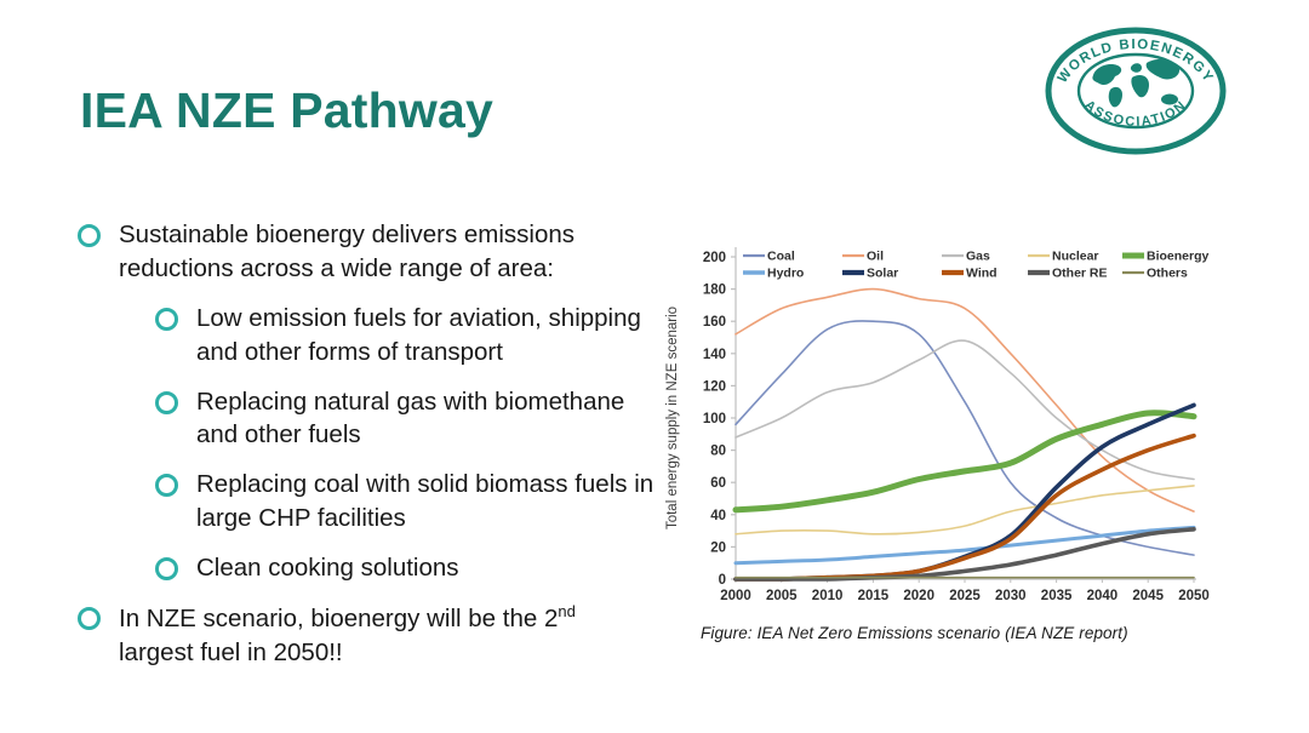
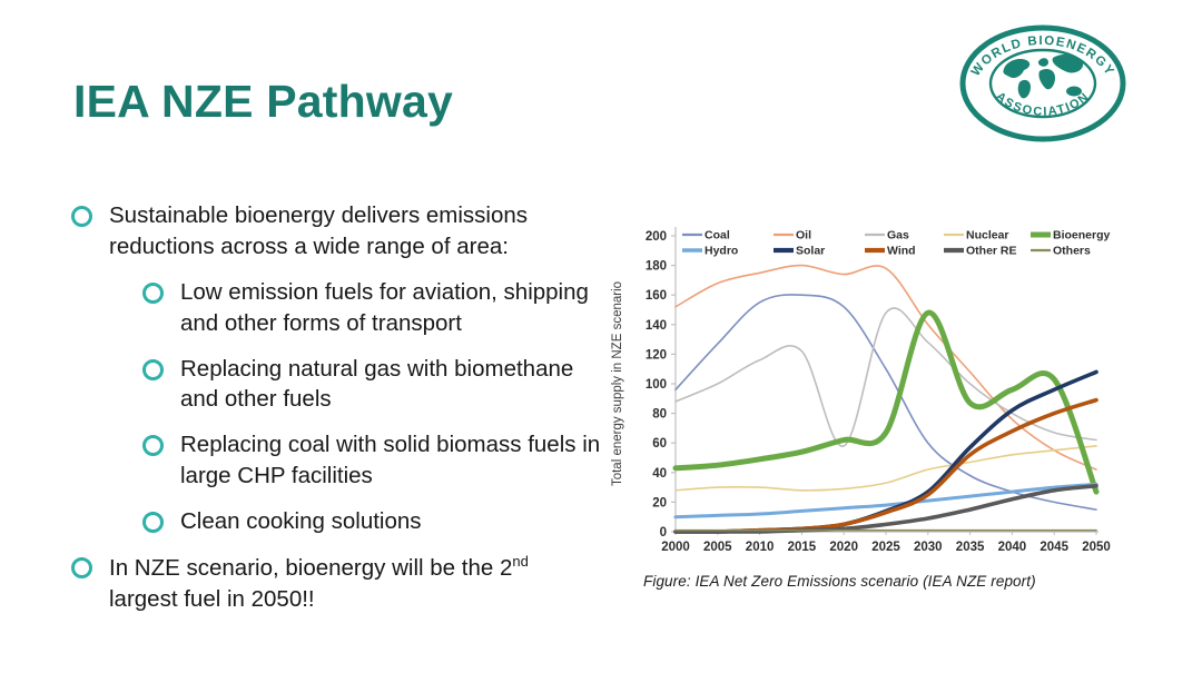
Gas/2020: 136 -> 58
Oil/2025: 168 -> 178
Bioenergy/2030: 72 -> 148
Bioenergy/2050: 101 -> 27
